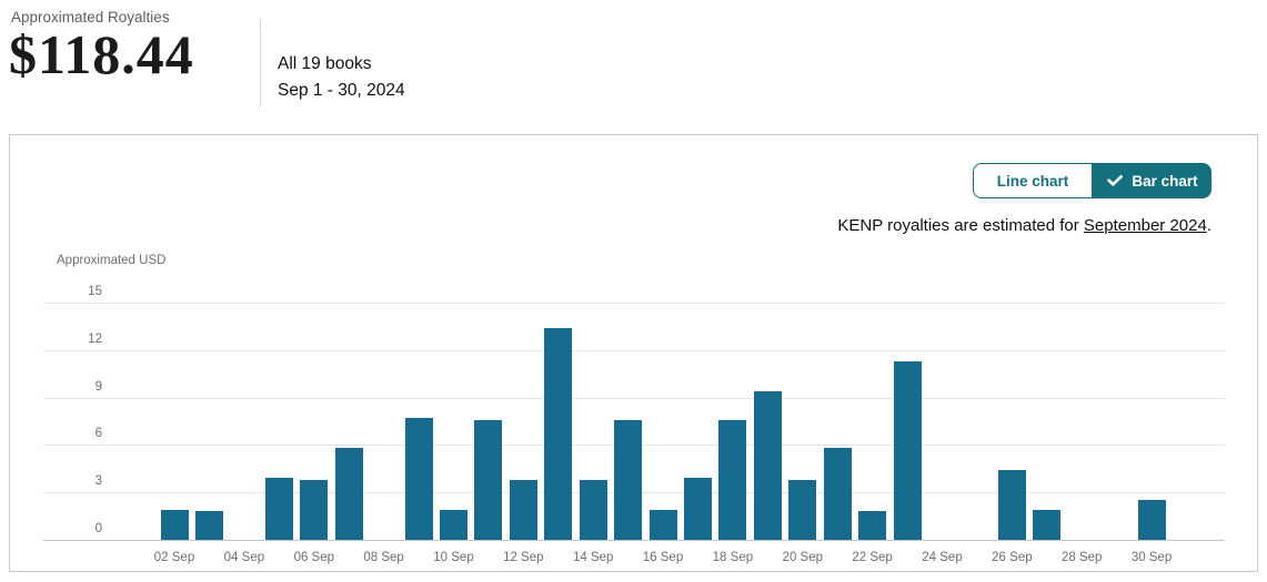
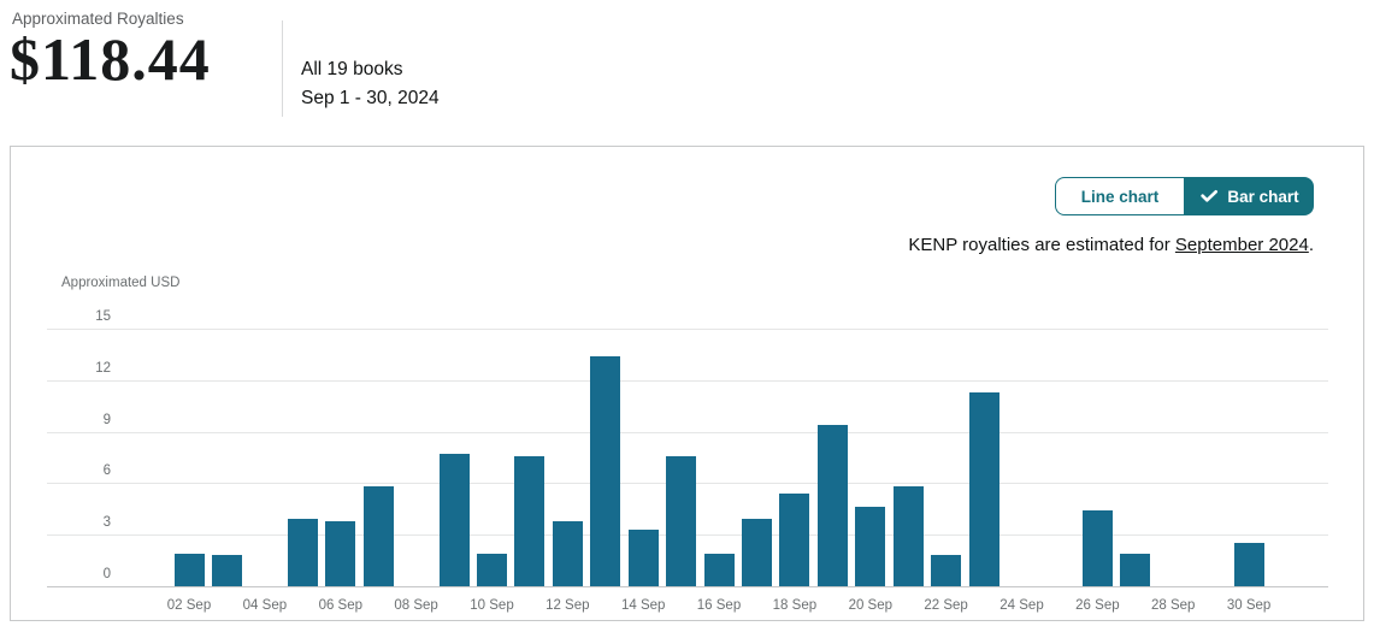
14 Sep: 3.8 -> 3.3
18 Sep: 7.6 -> 5.4
20 Sep: 3.8 -> 4.6
